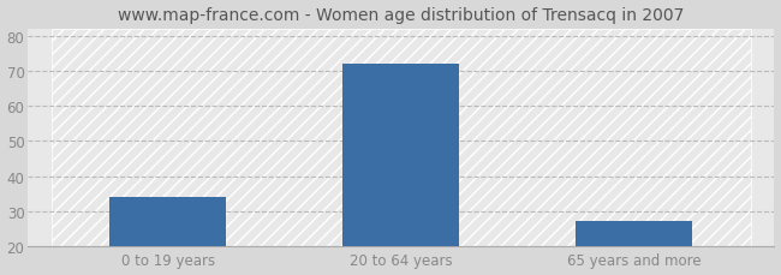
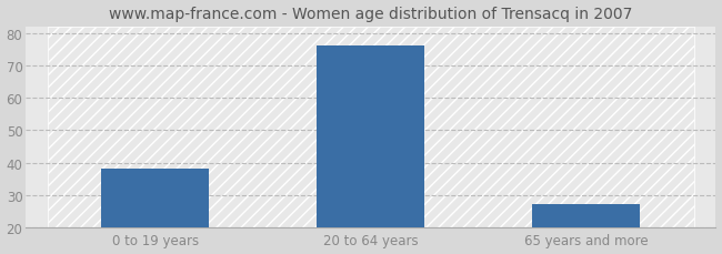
0 to 19 years: 34 -> 38
20 to 64 years: 72 -> 76
